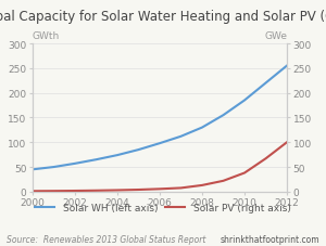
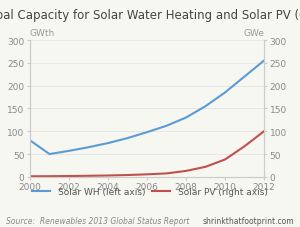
Solar WH (left axis)/2000: 45 -> 80
